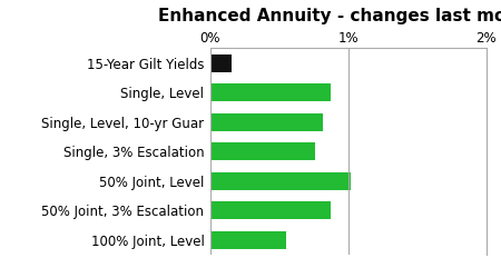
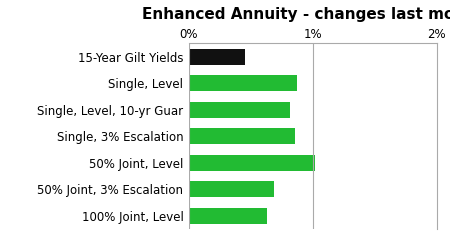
15-Year Gilt Yields: 0.15% -> 0.45%
Single, 3% Escalation: 0.76% -> 0.86%
50% Joint, 3% Escalation: 0.87% -> 0.69%
100% Joint, Level: 0.55% -> 0.63%
